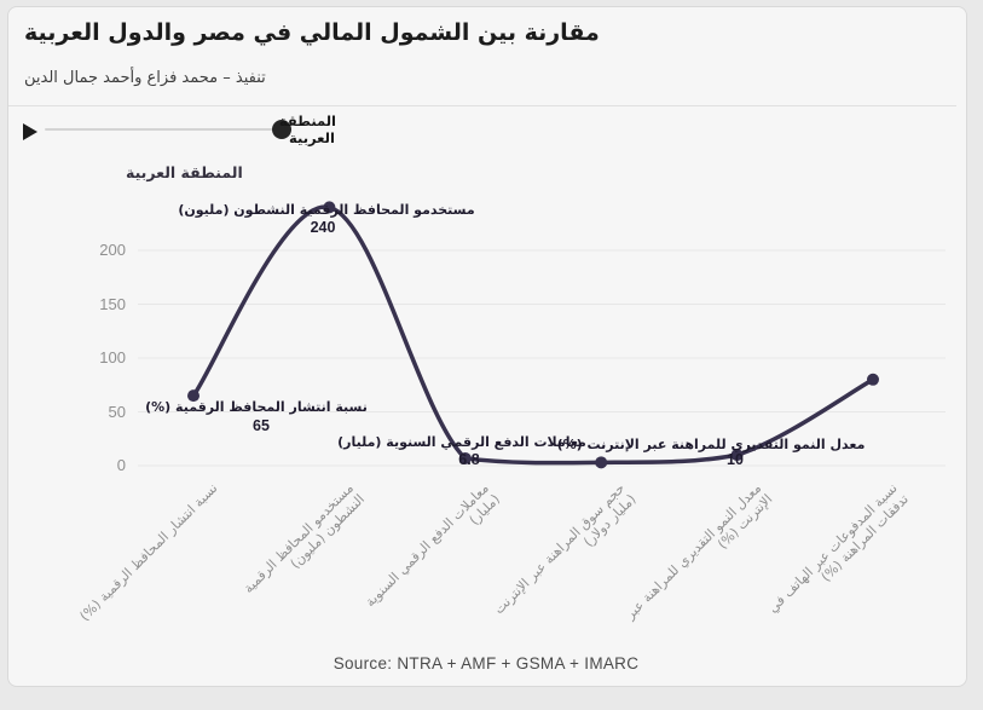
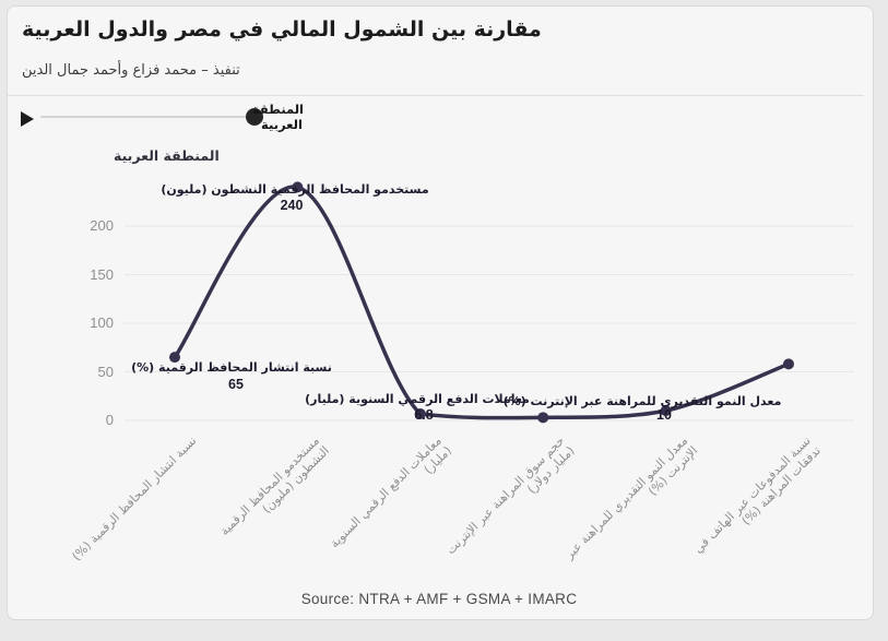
نسبة المدفوعات عبر الهاتف في تدفقات المراهنة (%): 80 -> 60
